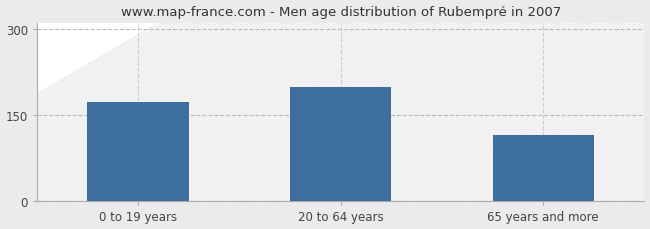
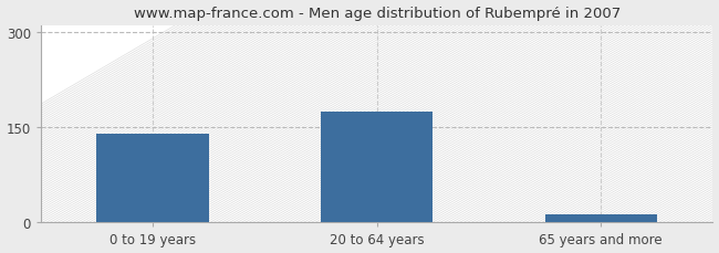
0 to 19 years: 172 -> 140
20 to 64 years: 198 -> 175
65 years and more: 116 -> 13
